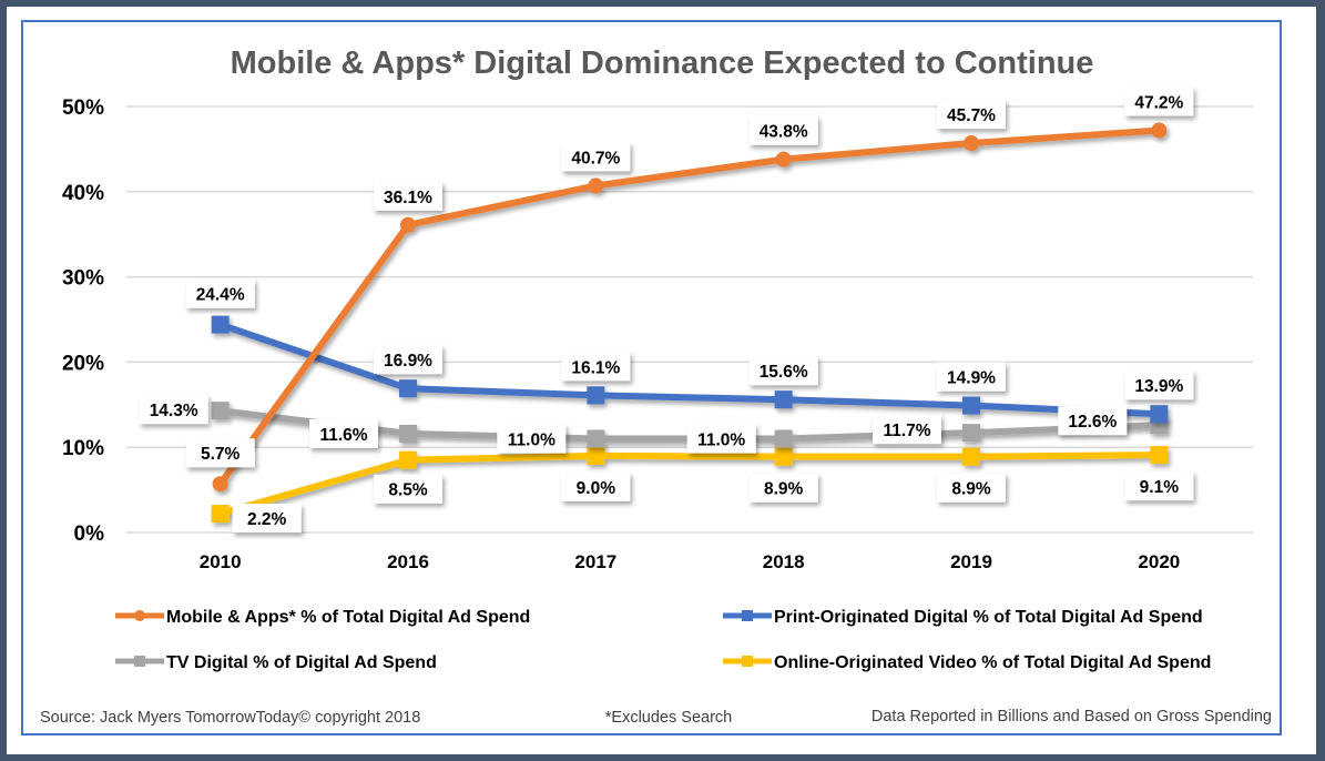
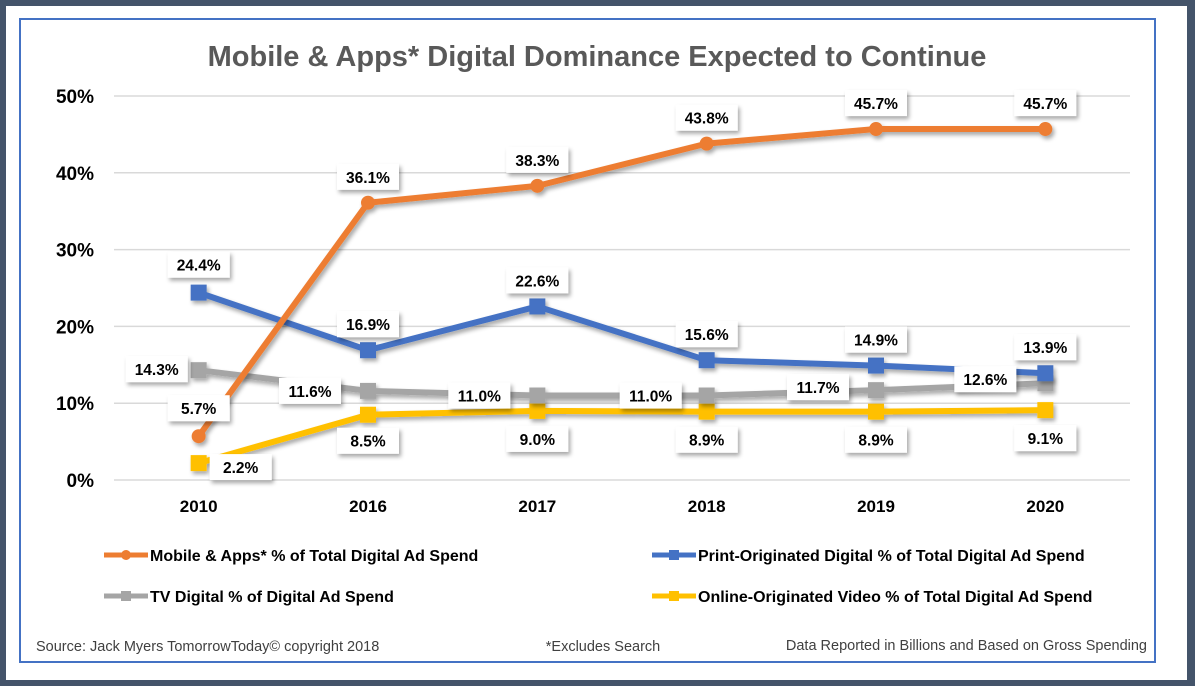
Mobile & Apps* % of Total Digital Ad Spend/2017: 40.7% -> 38.3%
Print-Originated Digital % of Total Digital Ad Spend/2017: 16.1% -> 22.6%
Mobile & Apps* % of Total Digital Ad Spend/2020: 47.2% -> 45.7%
